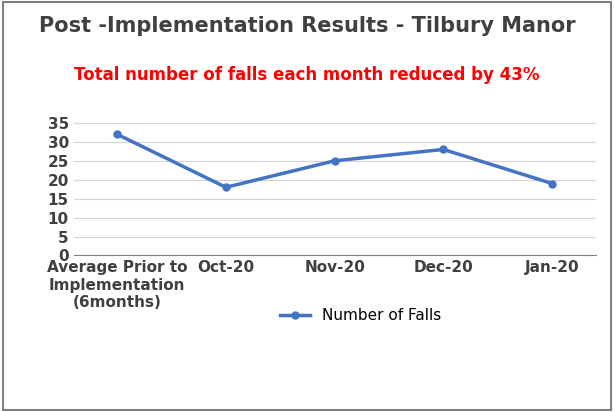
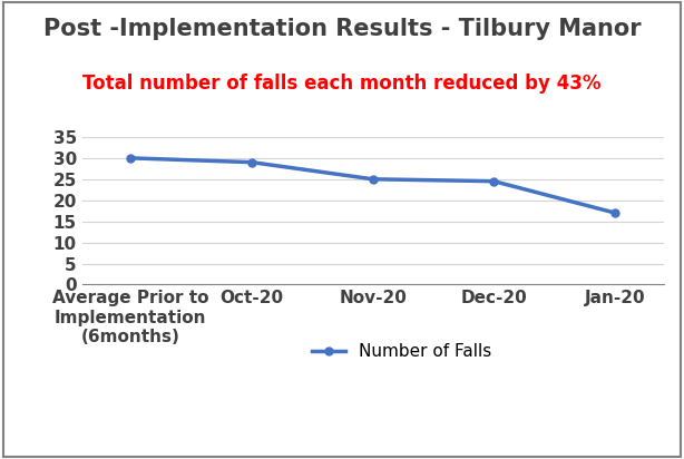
Average Prior to Implementation (6months): 32.0 -> 30.0
Oct-20: 18.0 -> 29.0
Dec-20: 28.0 -> 24.5
Jan-20: 19.0 -> 17.0
